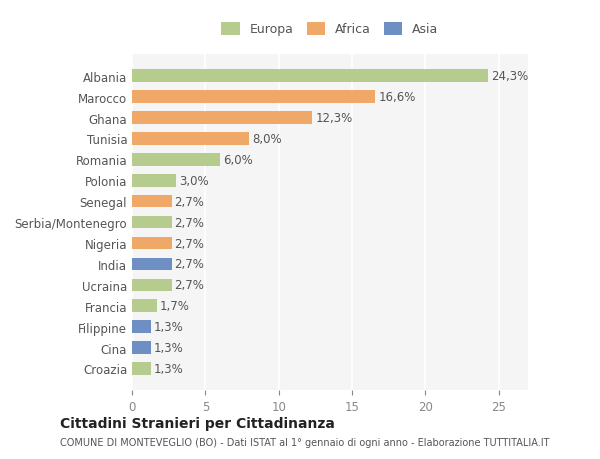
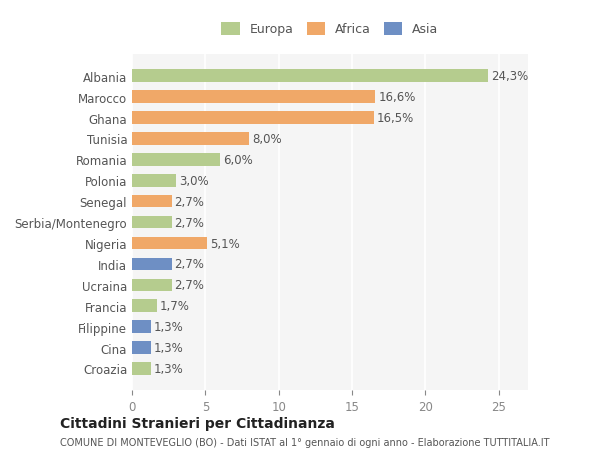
Ghana: 12,3% -> 16,5%
Nigeria: 2,7% -> 5,1%
